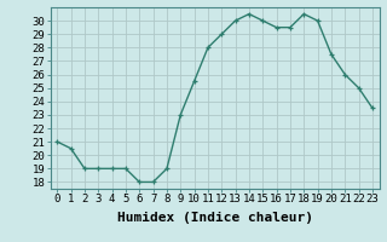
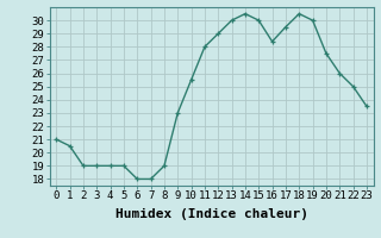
16: 29.5 -> 28.4
